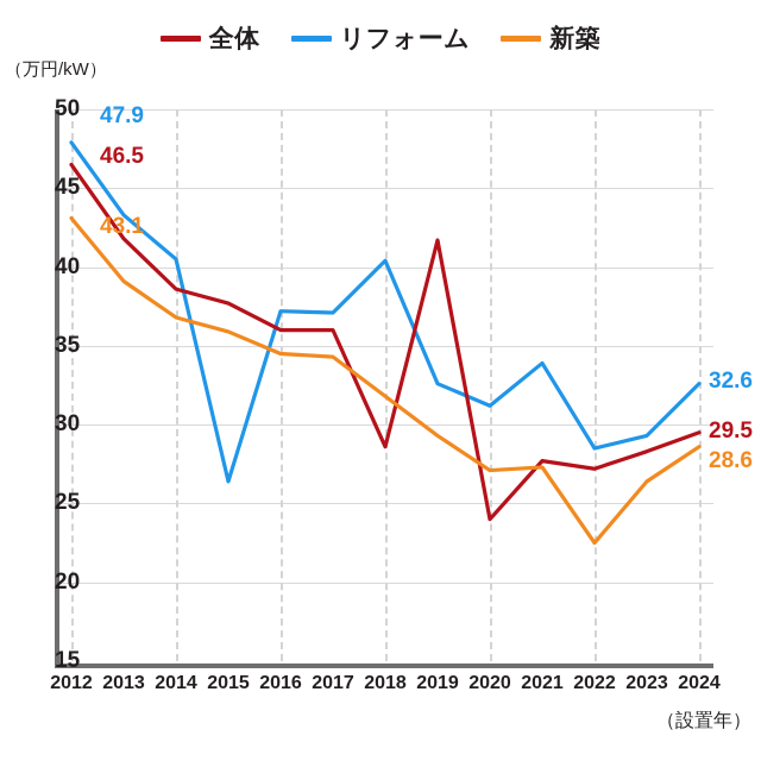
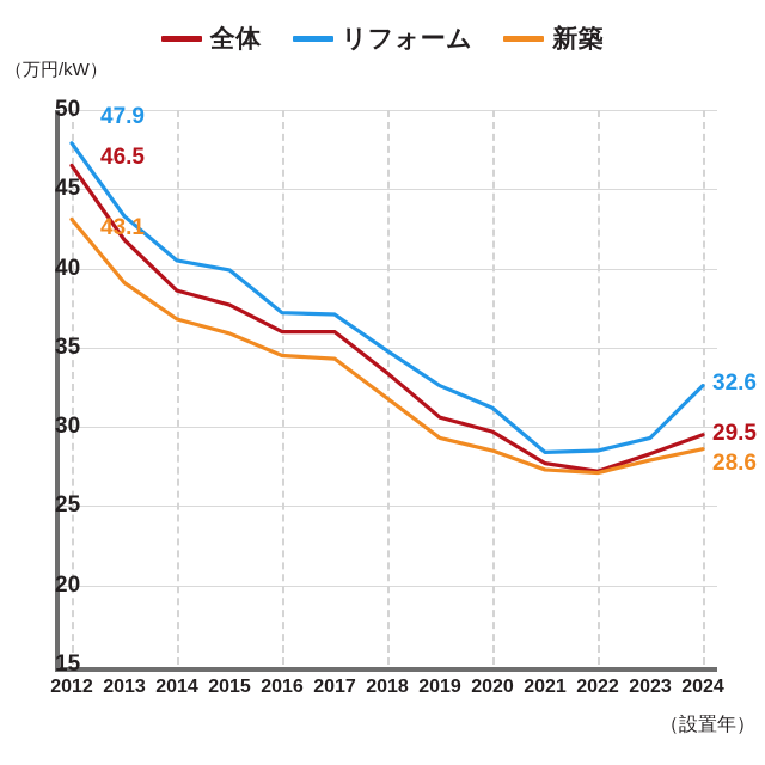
リフォーム/2015: 26.4 -> 39.9
全体/2018: 28.6 -> 33.4
リフォーム/2018: 40.4 -> 34.8
全体/2019: 41.7 -> 30.6
全体/2020: 24.0 -> 29.7
新築/2020: 27.1 -> 28.5
リフォーム/2021: 33.9 -> 28.4
新築/2022: 22.5 -> 27.1
新築/2023: 26.4 -> 27.9
